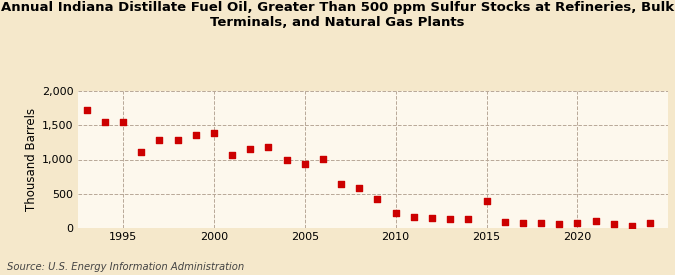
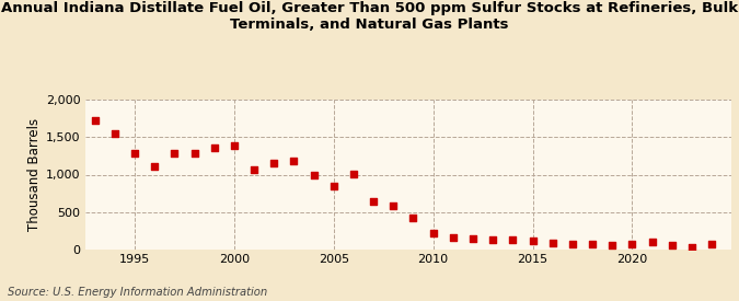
1995: 1,540 -> 1,290
2005: 940 -> 850
2015: 400 -> 120
